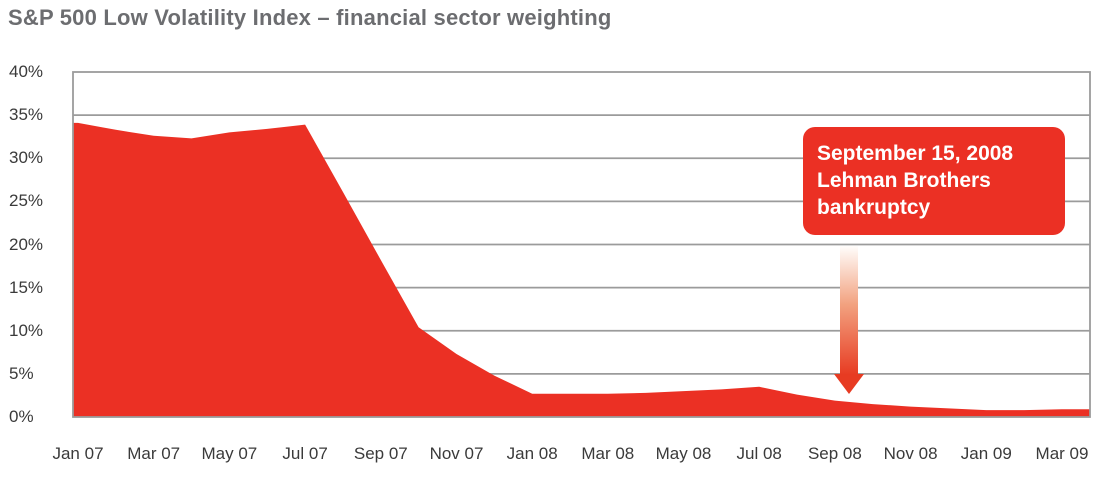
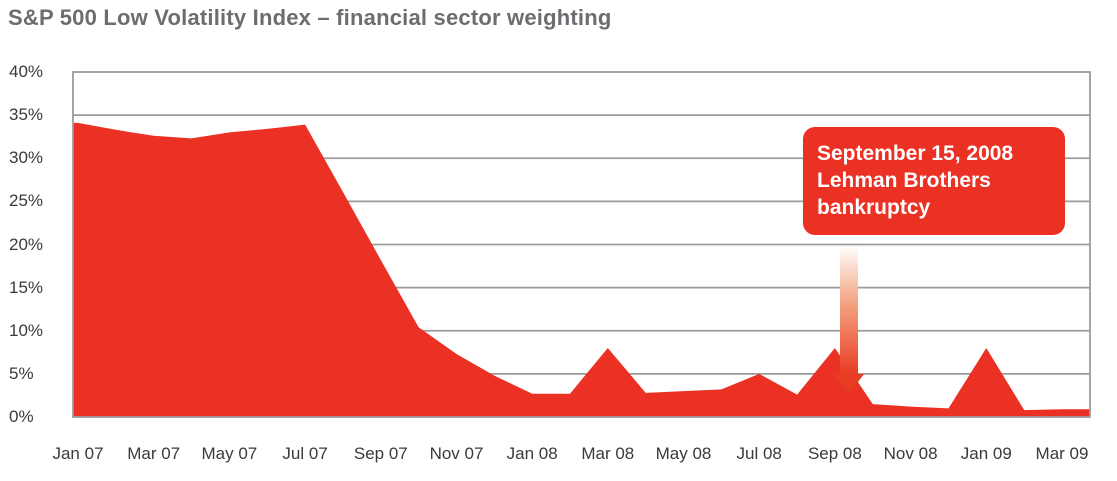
Mar 08: 3% -> 8%
Jul 08: 4% -> 5%
Sep 08: 2% -> 8%
Jan 09: 1% -> 8%
